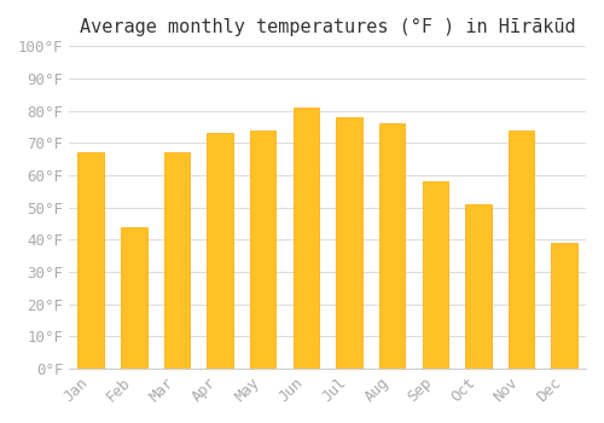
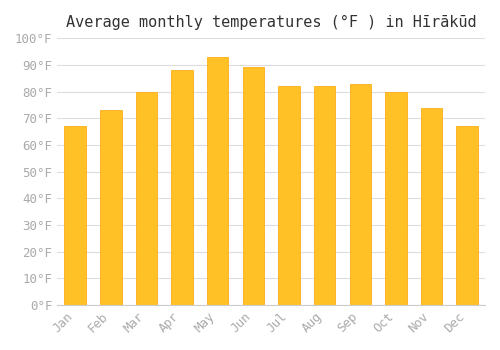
Feb: 44°F -> 73°F
Mar: 67°F -> 80°F
Apr: 73°F -> 88°F
May: 74°F -> 93°F
Jun: 81°F -> 89°F
Jul: 78°F -> 82°F
Aug: 76°F -> 82°F
Sep: 58°F -> 83°F
Oct: 51°F -> 80°F
Dec: 39°F -> 67°F
